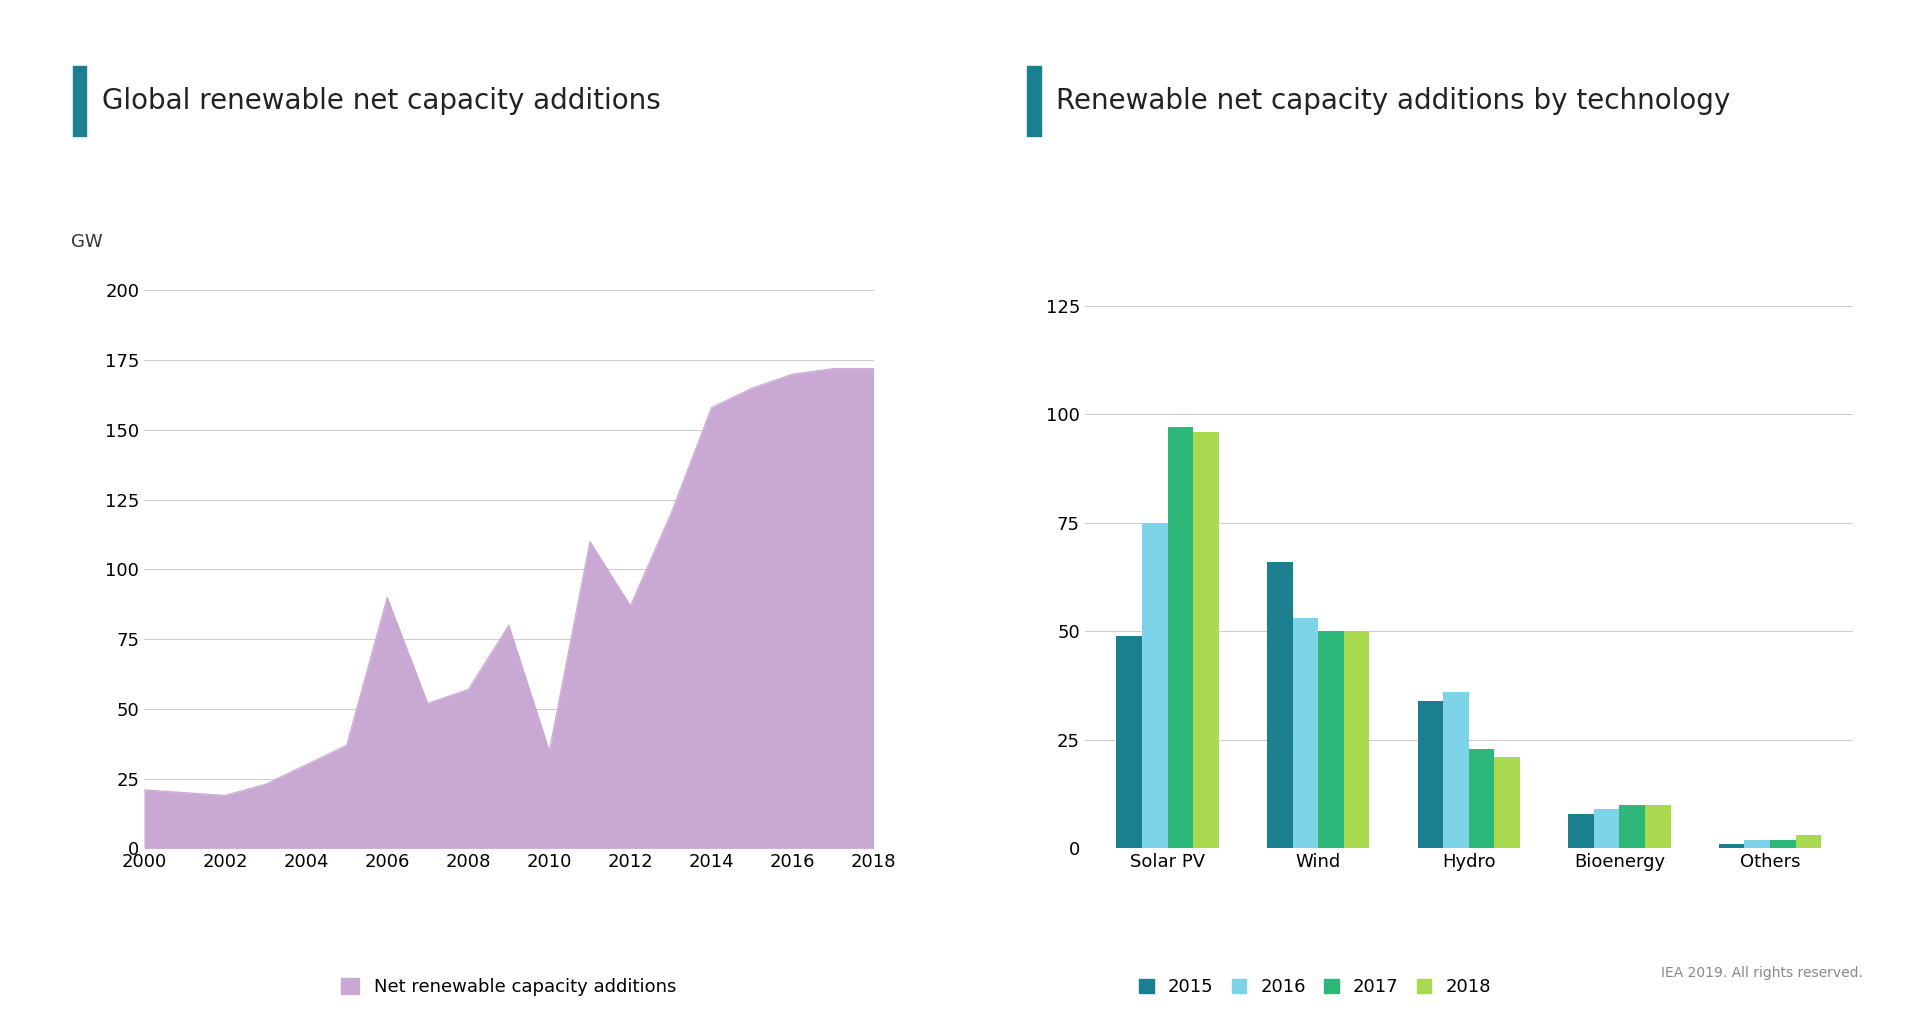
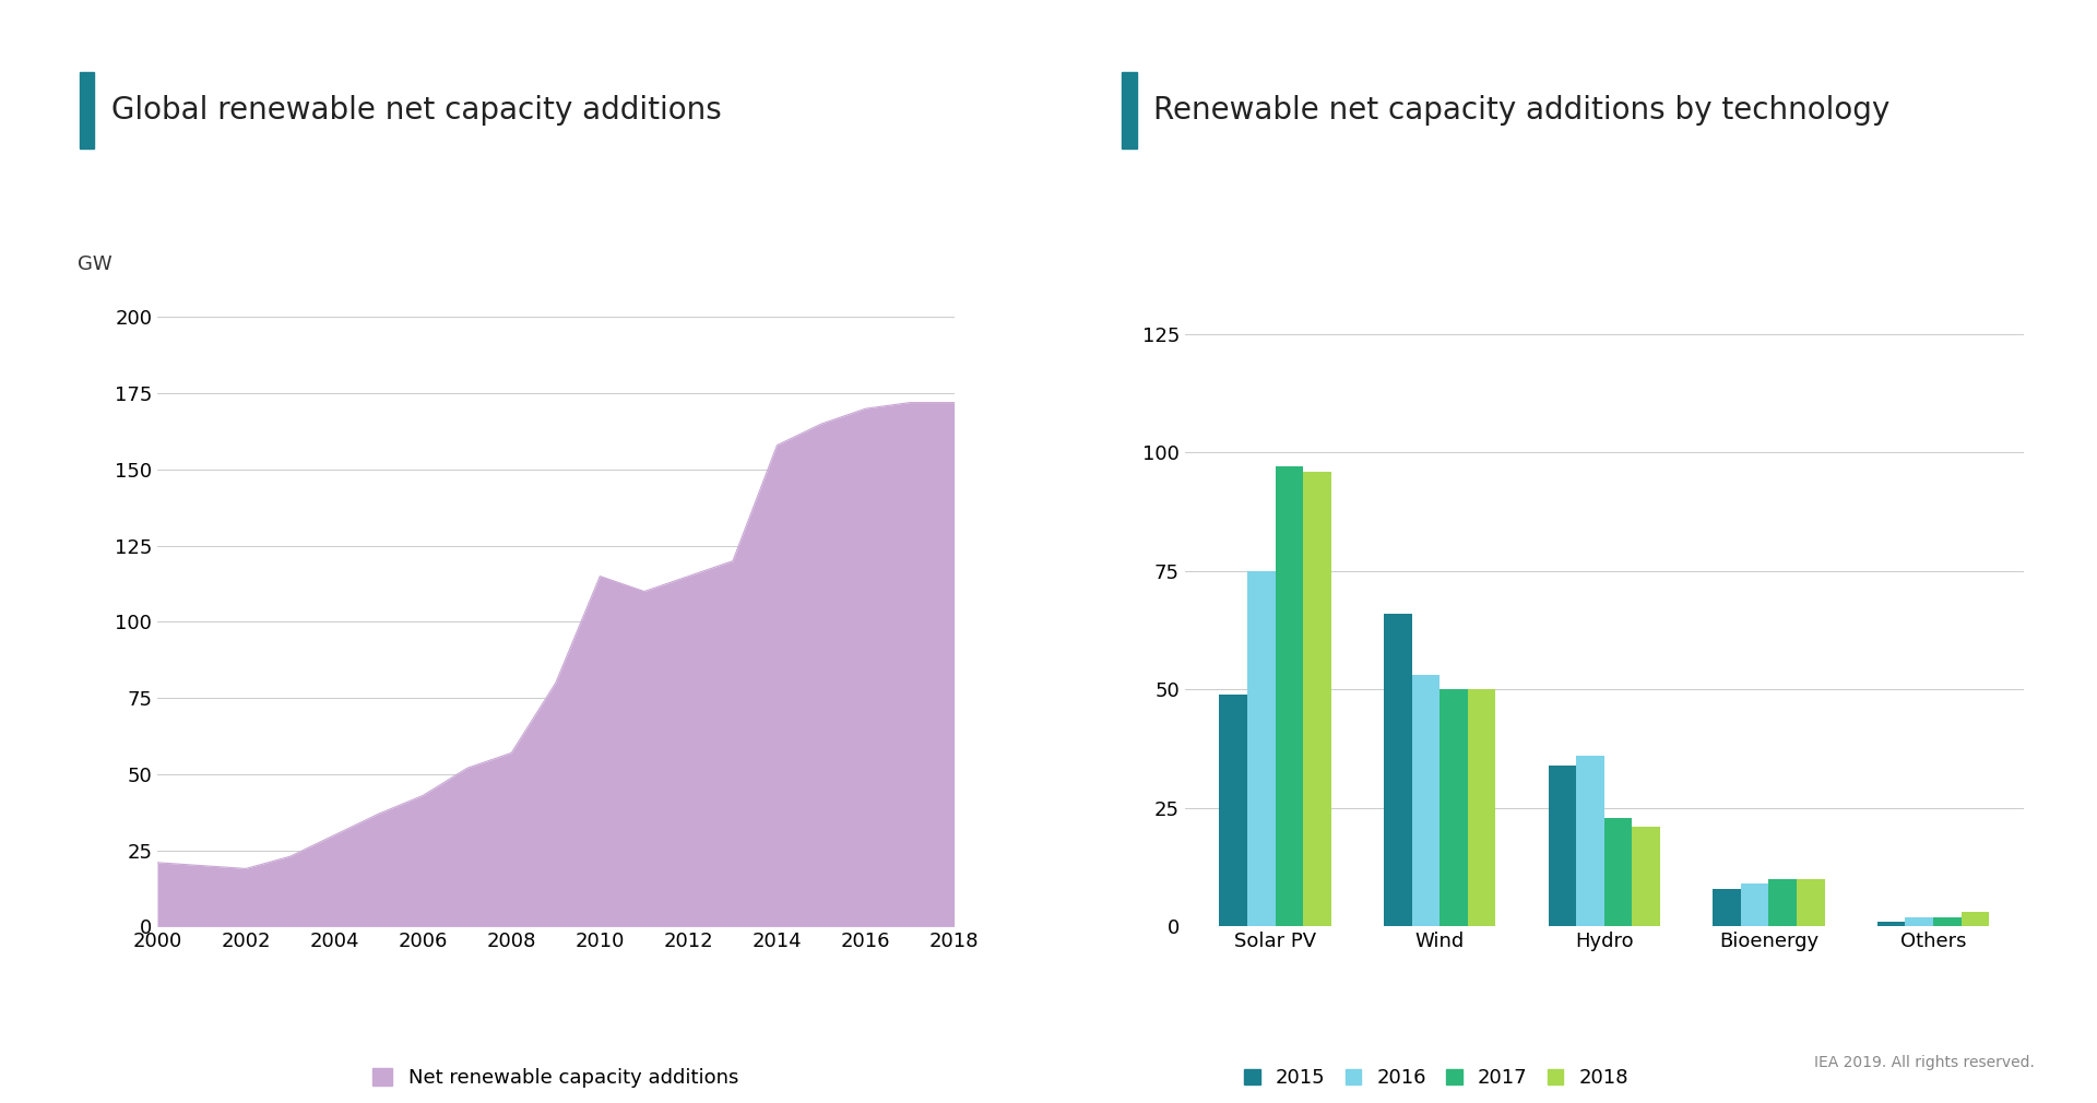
2006: 90 -> 43
2010: 35 -> 115
2012: 87 -> 115
